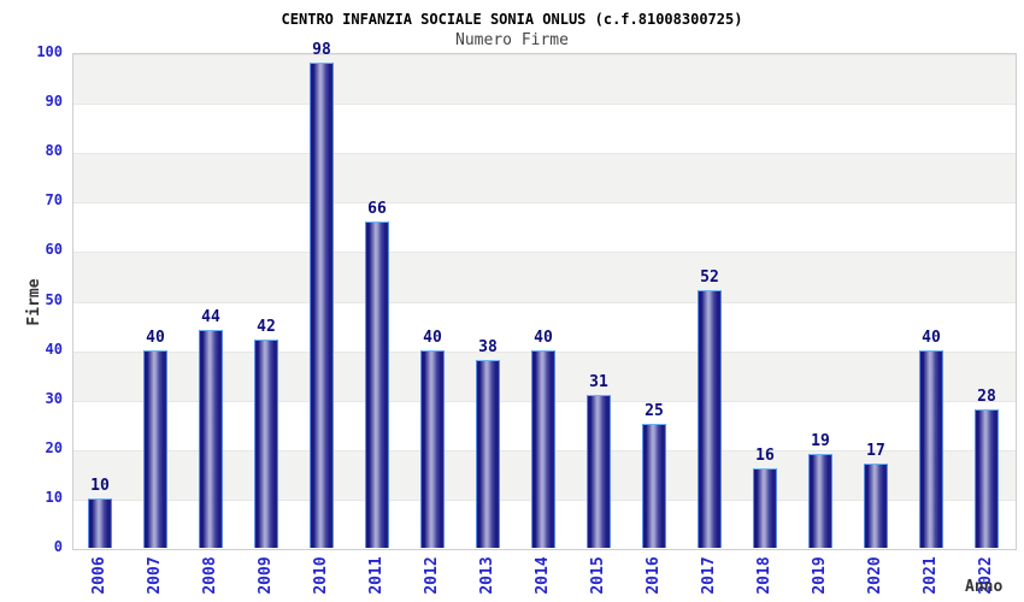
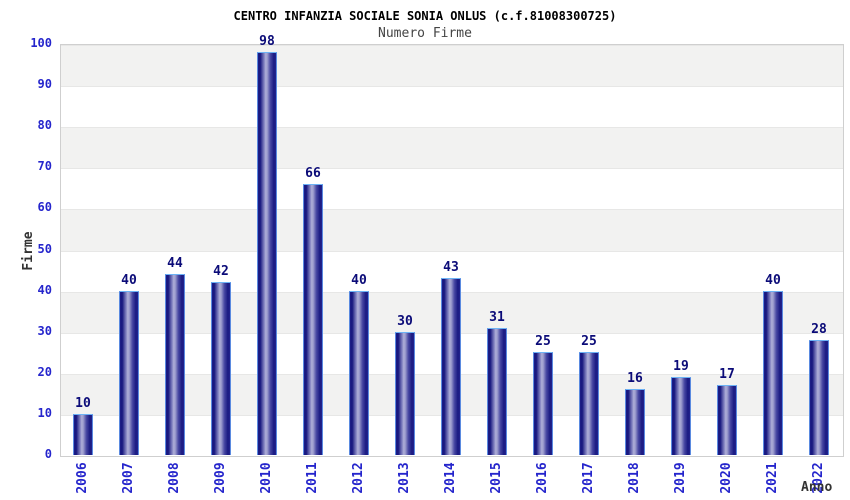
2013: 38 -> 30
2014: 40 -> 43
2017: 52 -> 25
